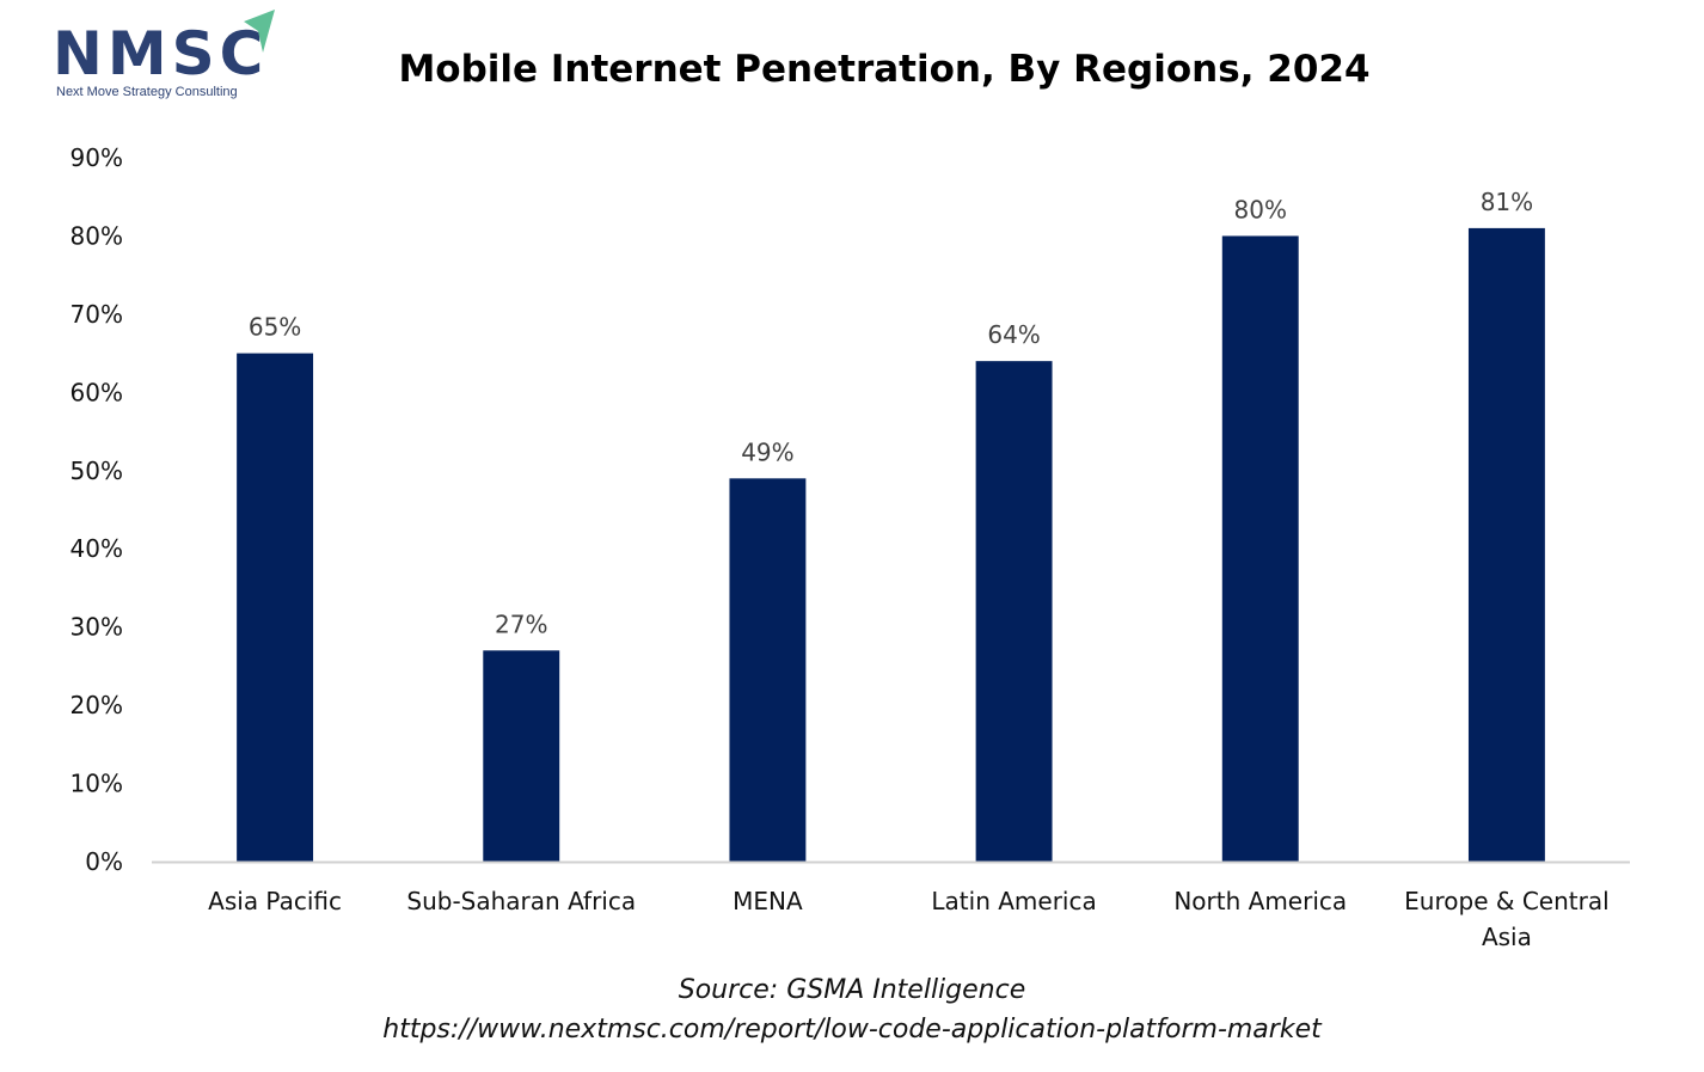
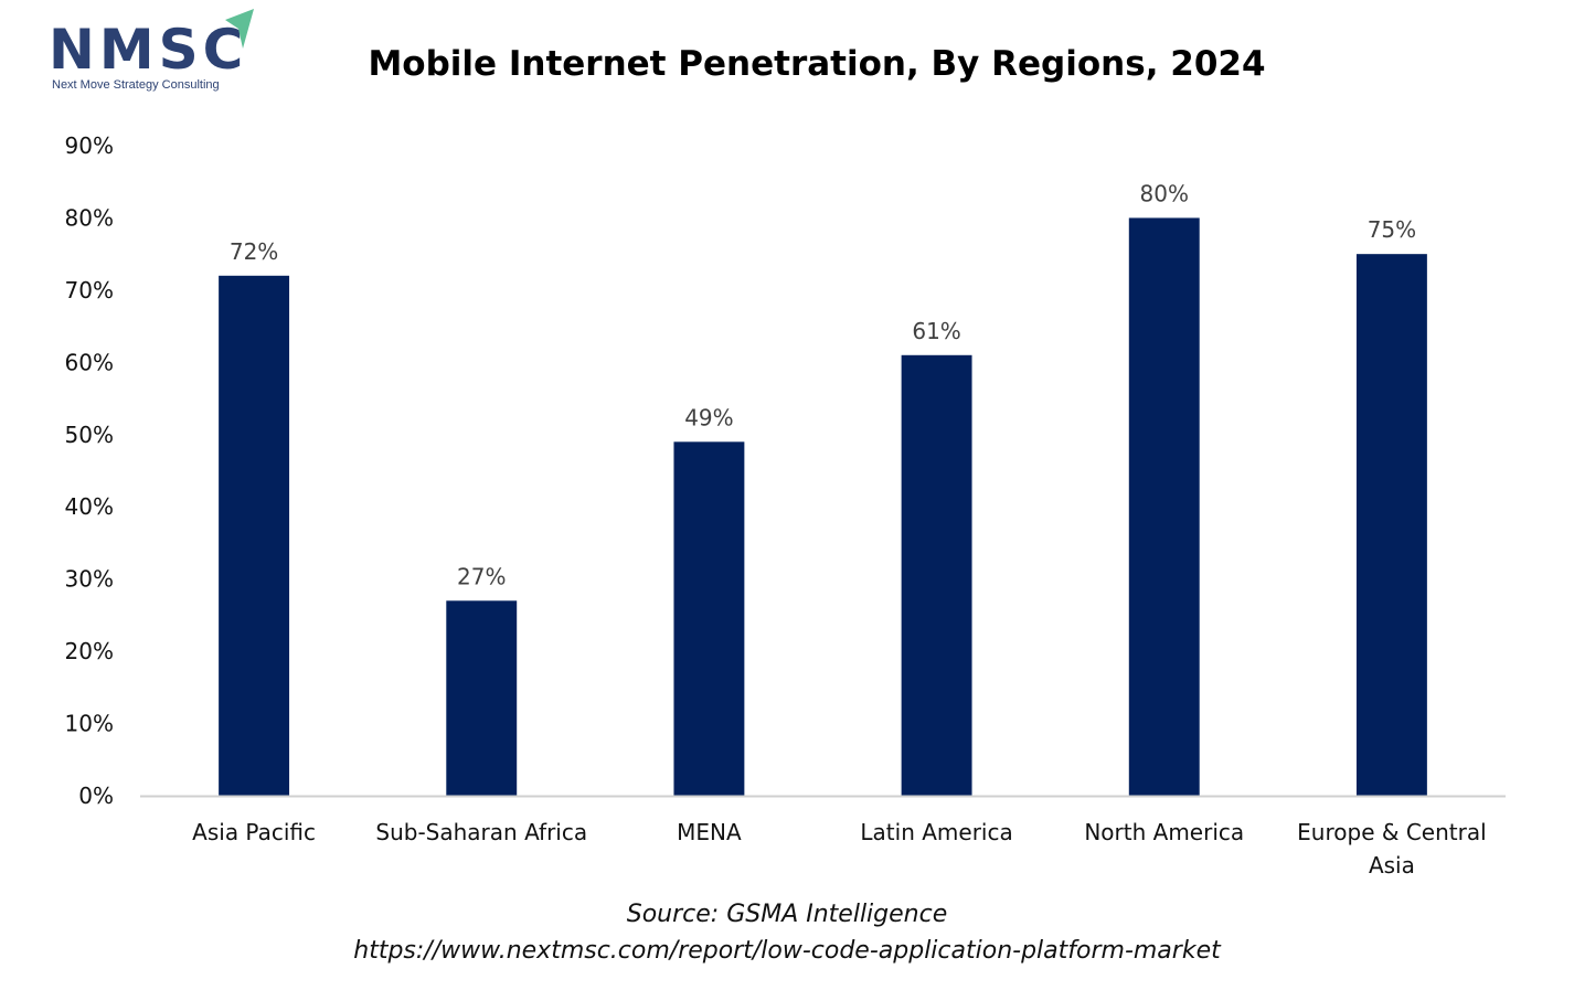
Asia Pacific: 65% -> 72%
Latin America: 64% -> 61%
Europe & Central Asia: 81% -> 75%
